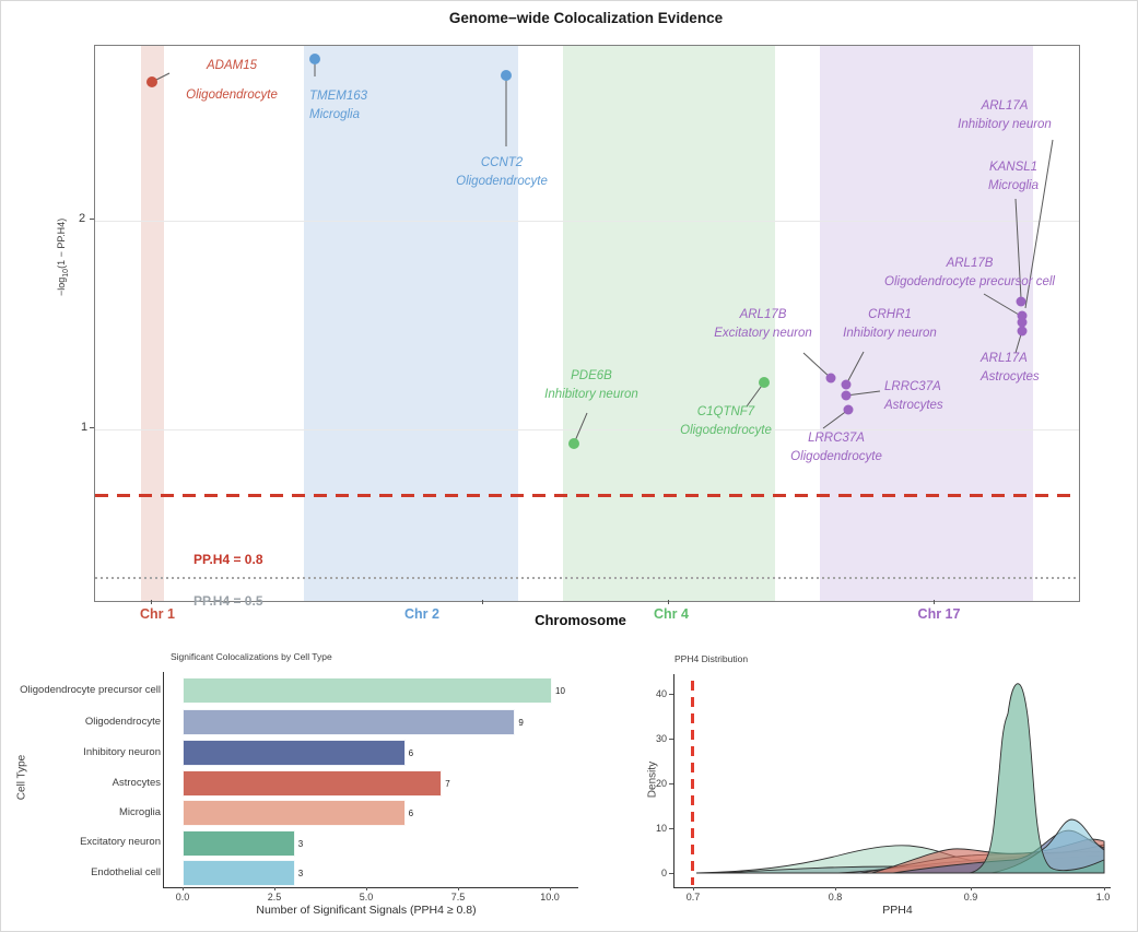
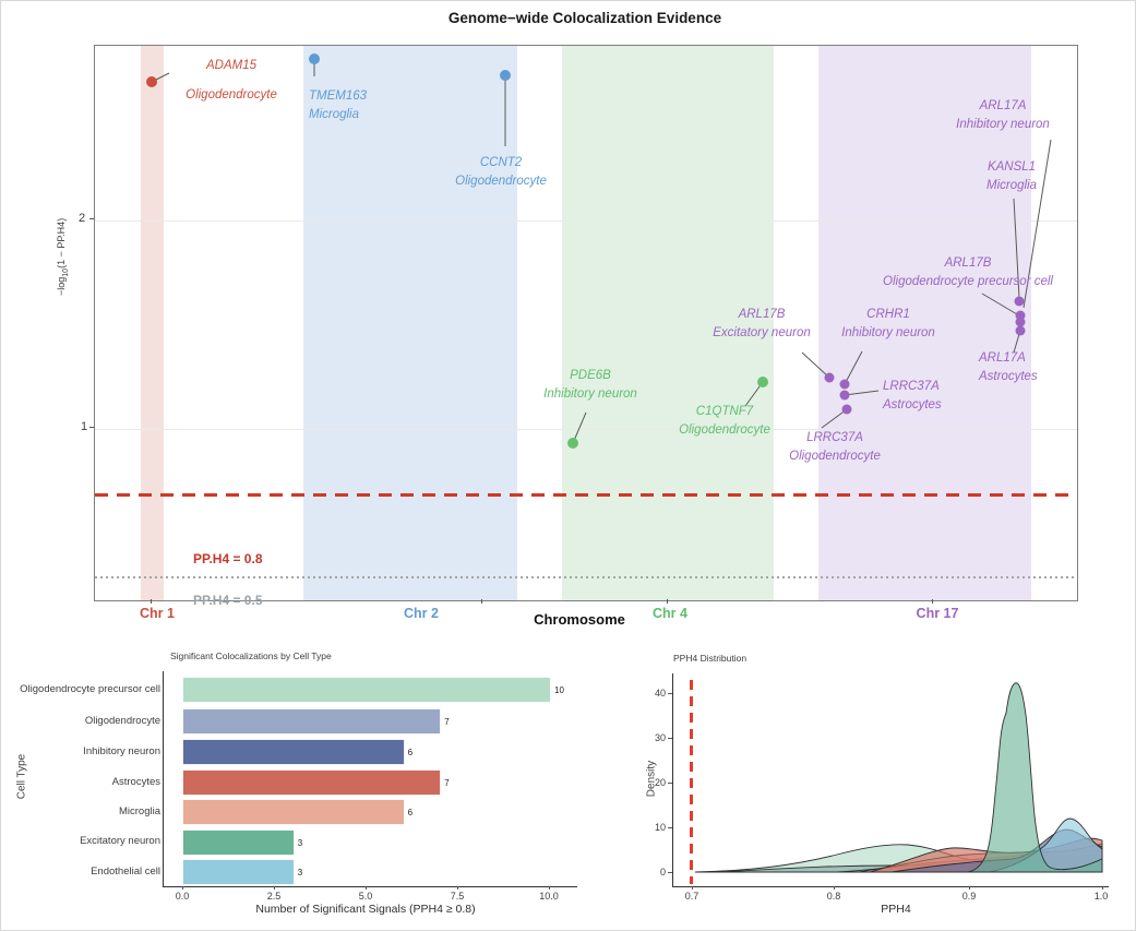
Significant Colocalizations by Cell Type/Oligodendrocyte: 9 -> 7
